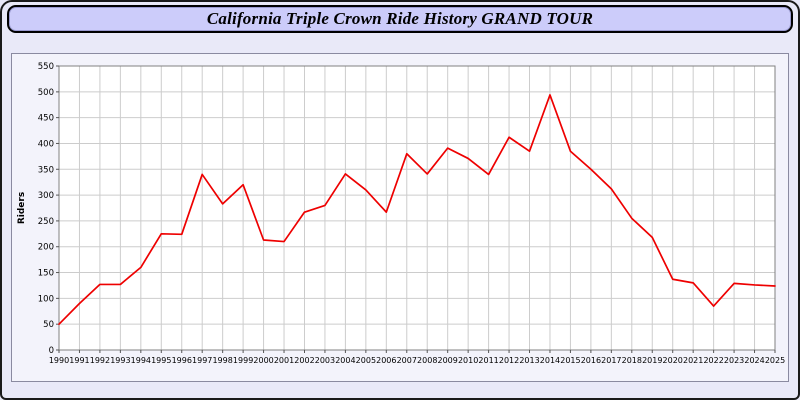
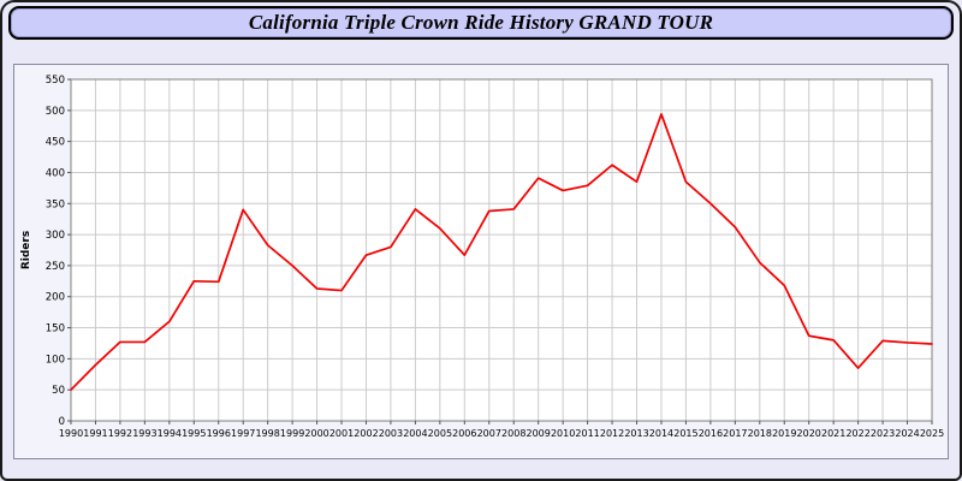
1999: 320 -> 250
2007: 380 -> 340
2011: 340 -> 380
